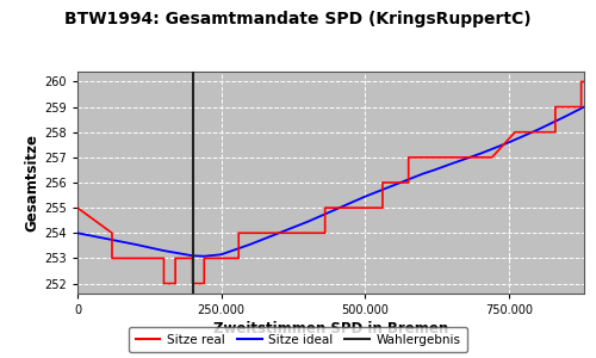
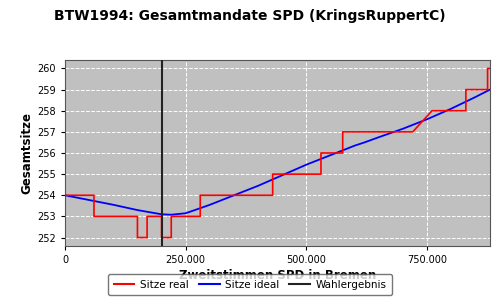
Sitze real/0: 255 -> 254
